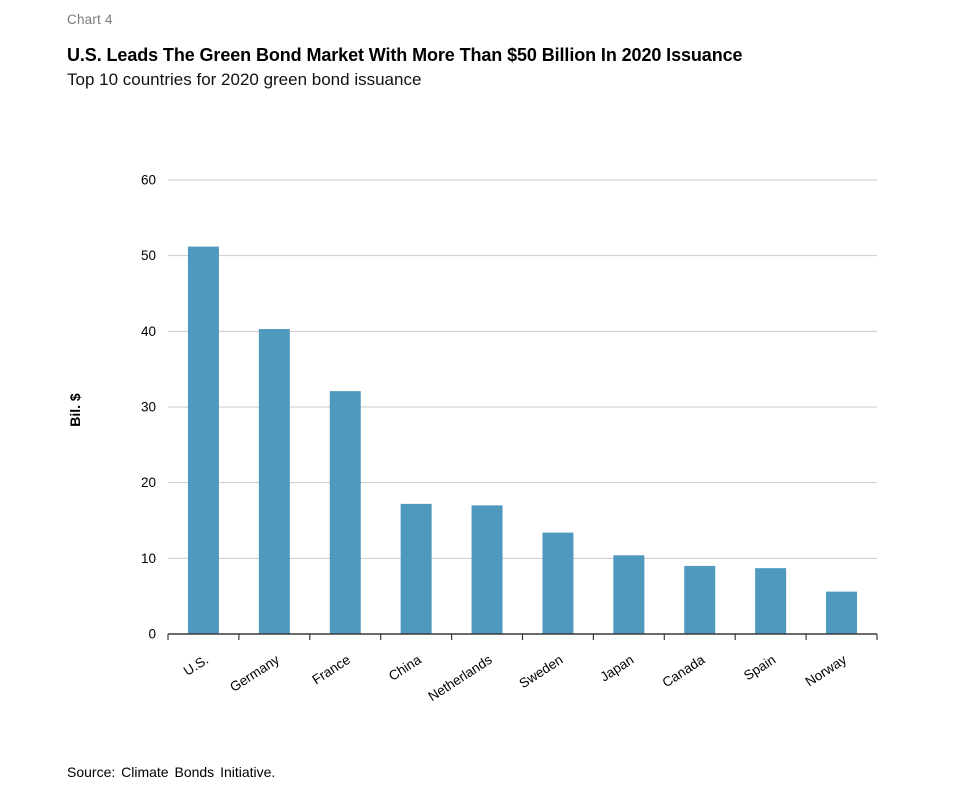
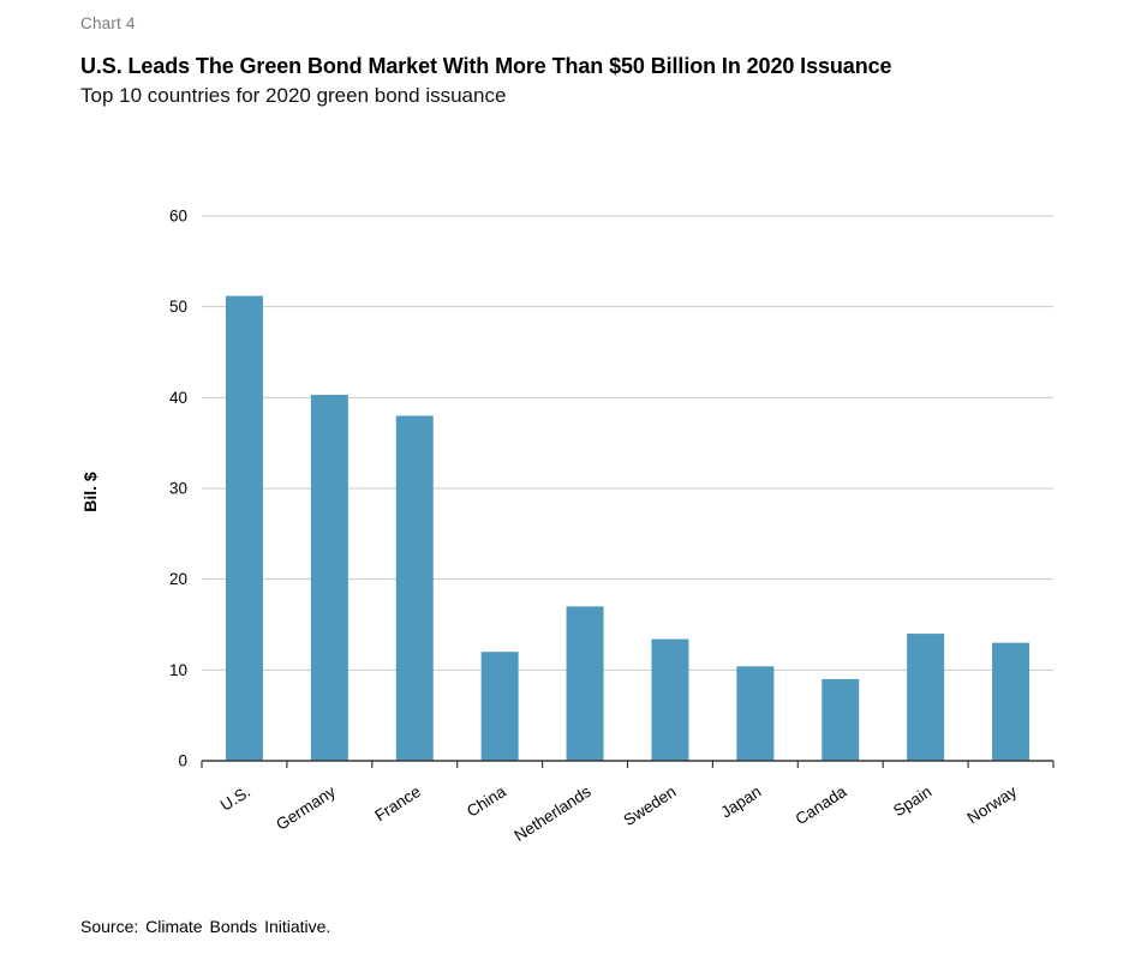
France: 32 -> 38
China: 17 -> 12
Spain: 9 -> 14
Norway: 6 -> 13
